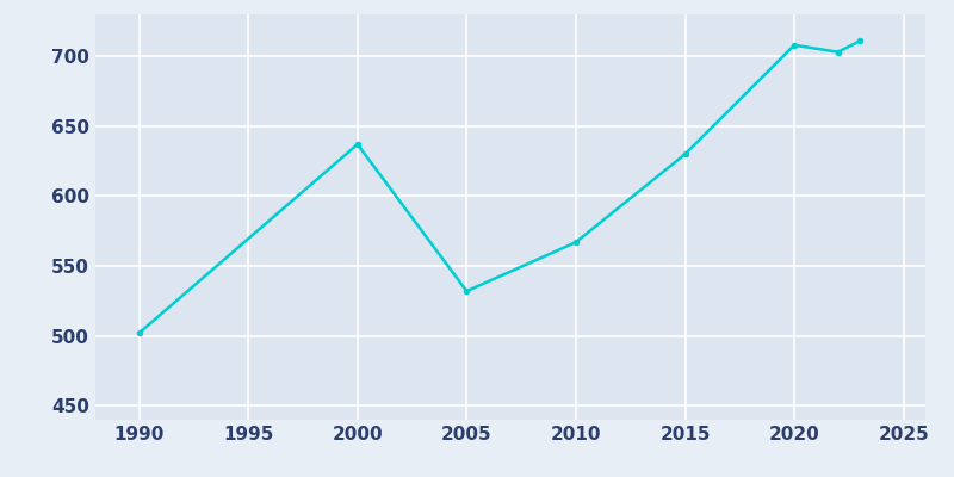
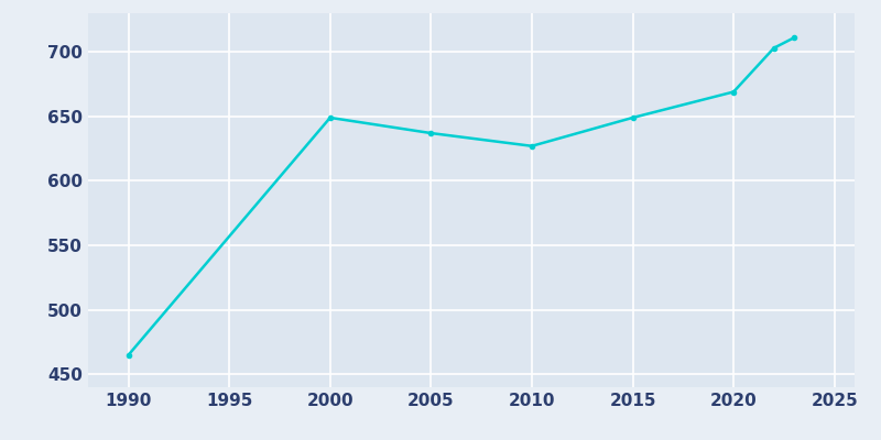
1990: 502 -> 465
2000: 637 -> 649
2005: 532 -> 637
2010: 567 -> 627
2015: 630 -> 649
2020: 708 -> 669
